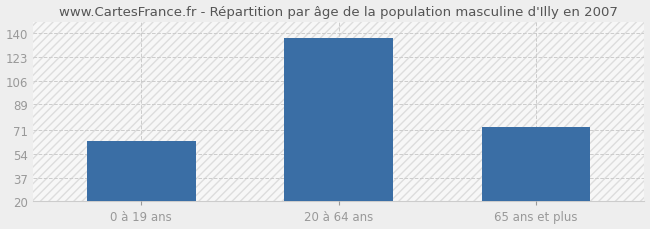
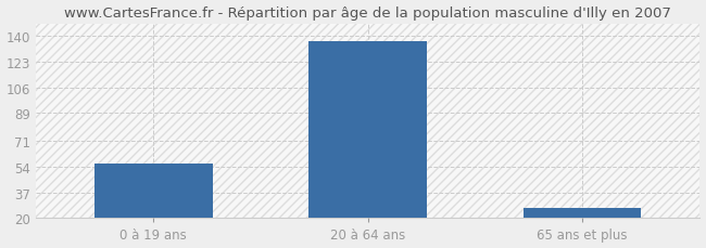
0 à 19 ans: 63 -> 56
65 ans et plus: 73 -> 27
